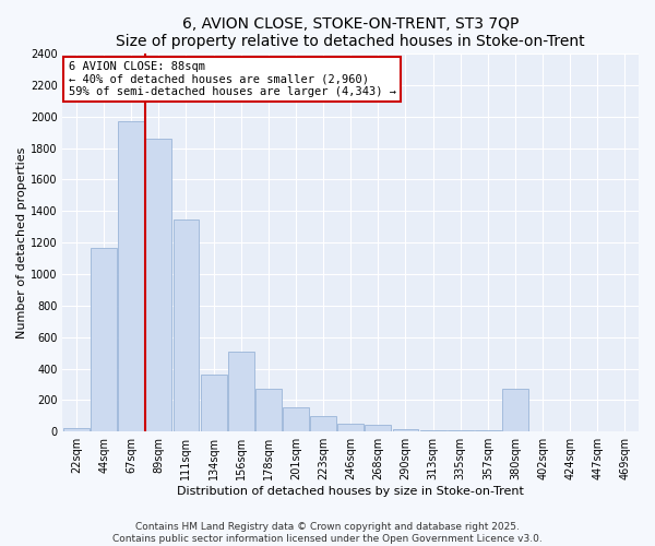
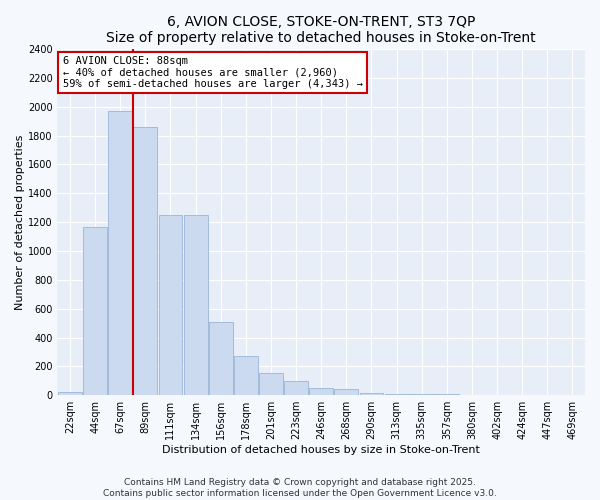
111sqm: 1350 -> 1250
134sqm: 360 -> 1250
380sqm: 270 -> 0
